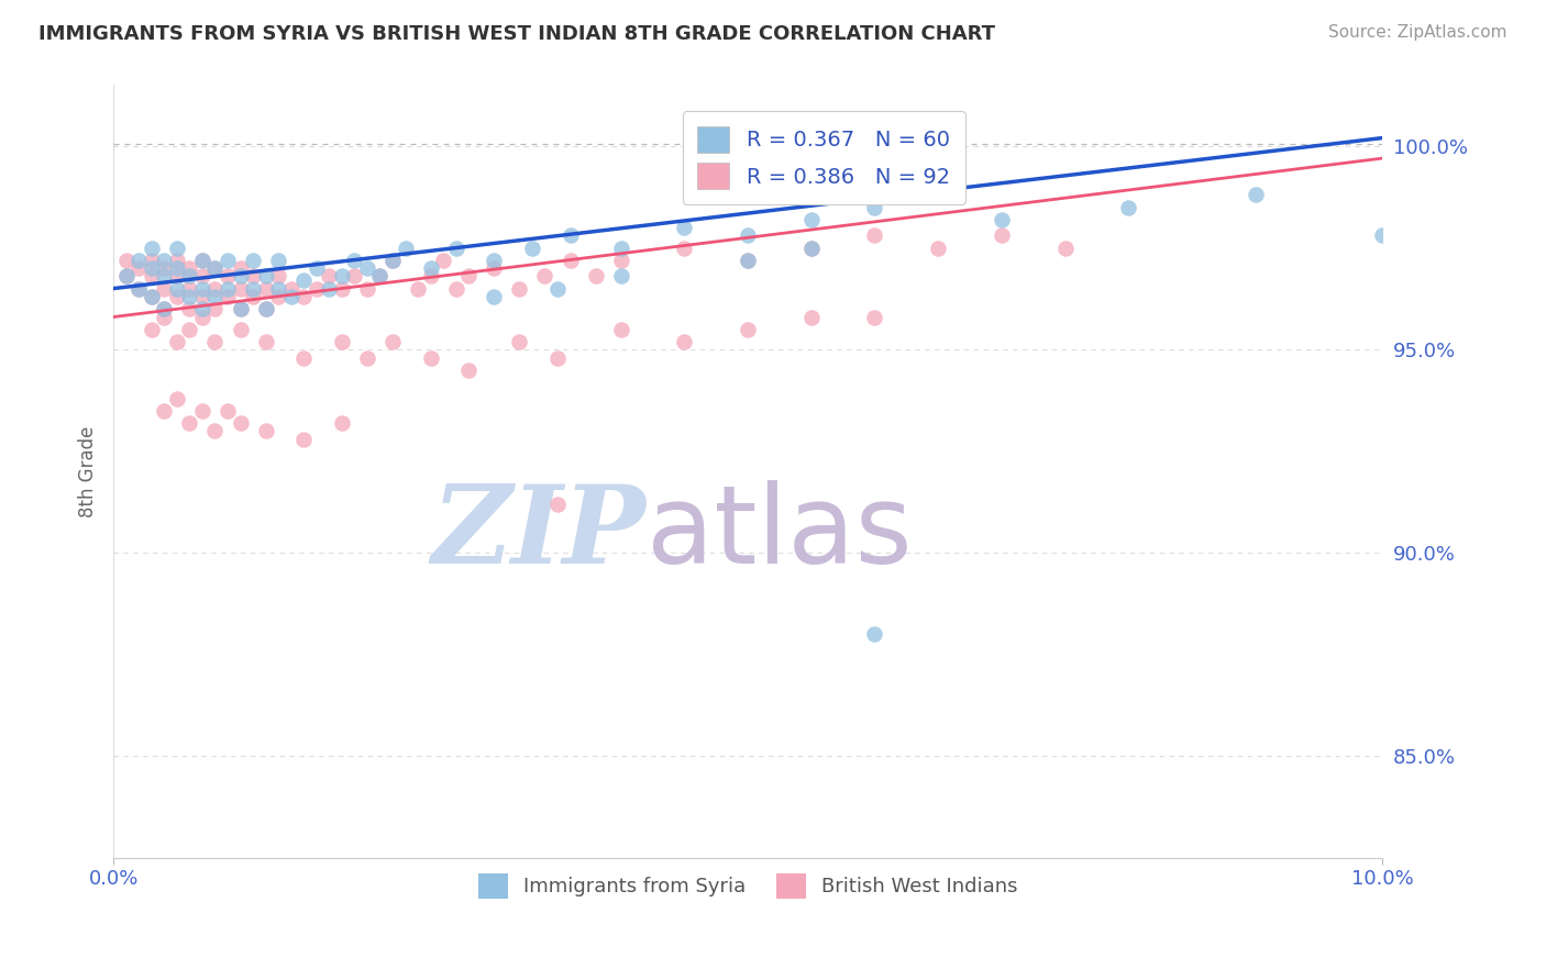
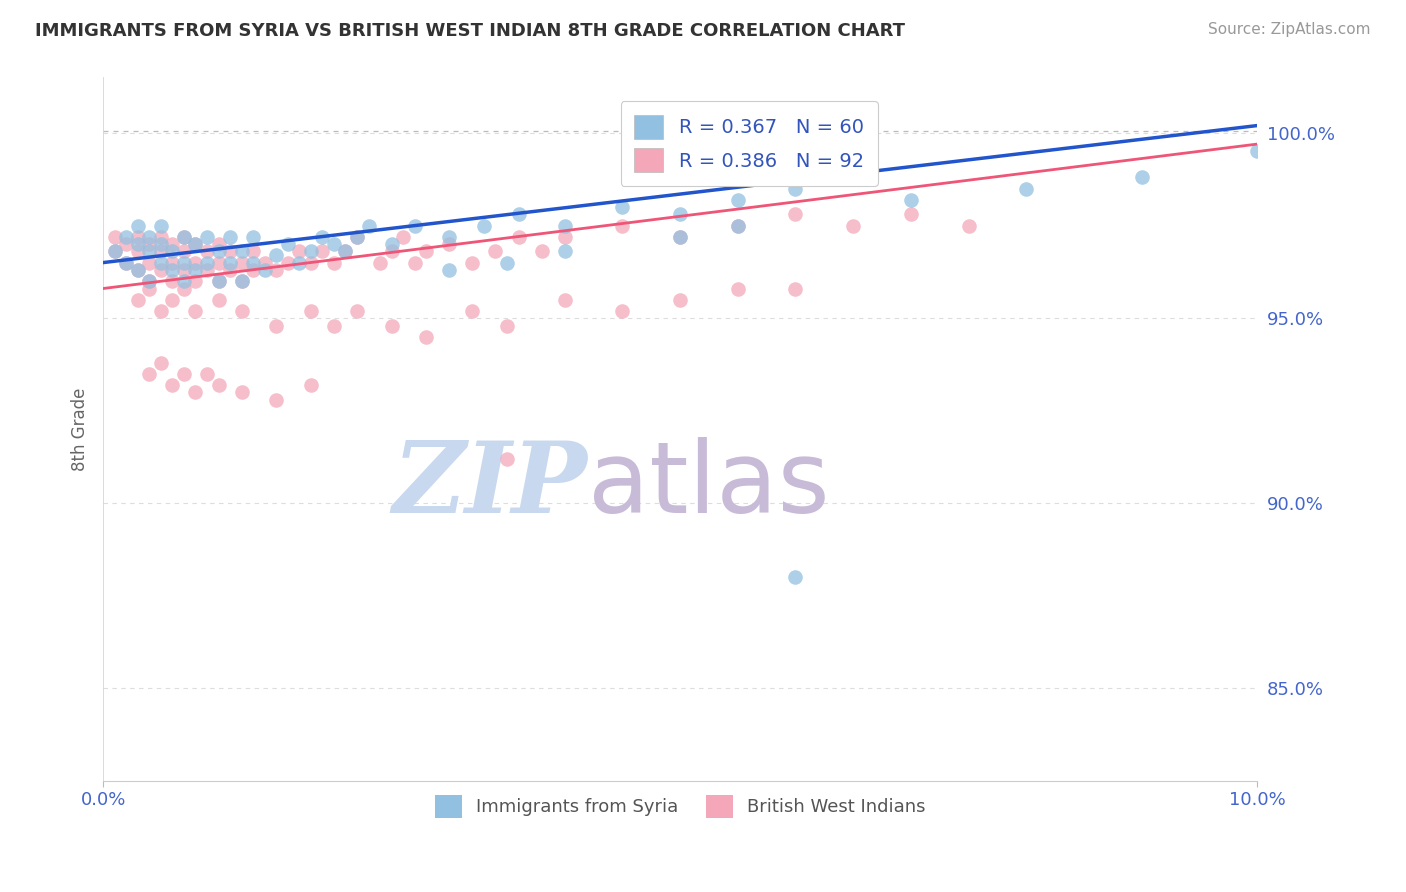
Immigrants from Syria/10.0%: 97.8% -> 99.5%
